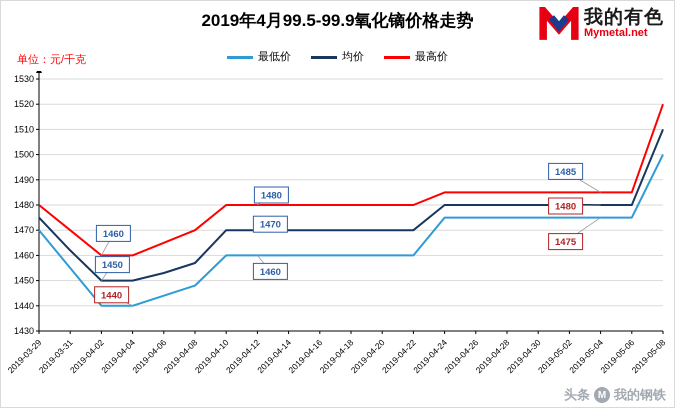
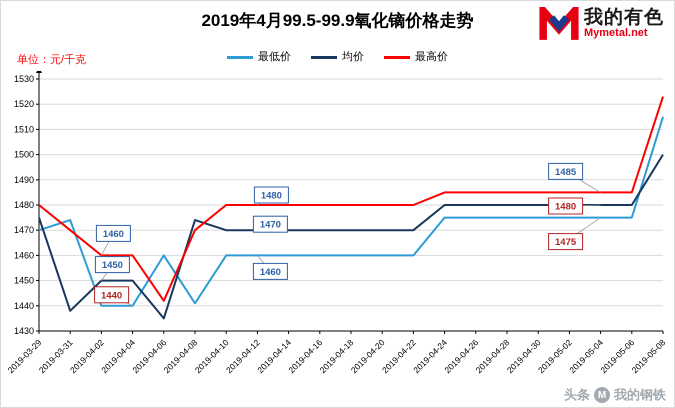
最低价/2019-03-31: 1455 -> 1474
均价/2019-03-31: 1462 -> 1438
最低价/2019-04-06: 1444 -> 1460
均价/2019-04-06: 1453 -> 1435
最高价/2019-04-06: 1465 -> 1442
最低价/2019-04-08: 1448 -> 1441
均价/2019-04-08: 1457 -> 1474
最低价/2019-05-08: 1500 -> 1515
均价/2019-05-08: 1510 -> 1500
最高价/2019-05-08: 1520 -> 1523
